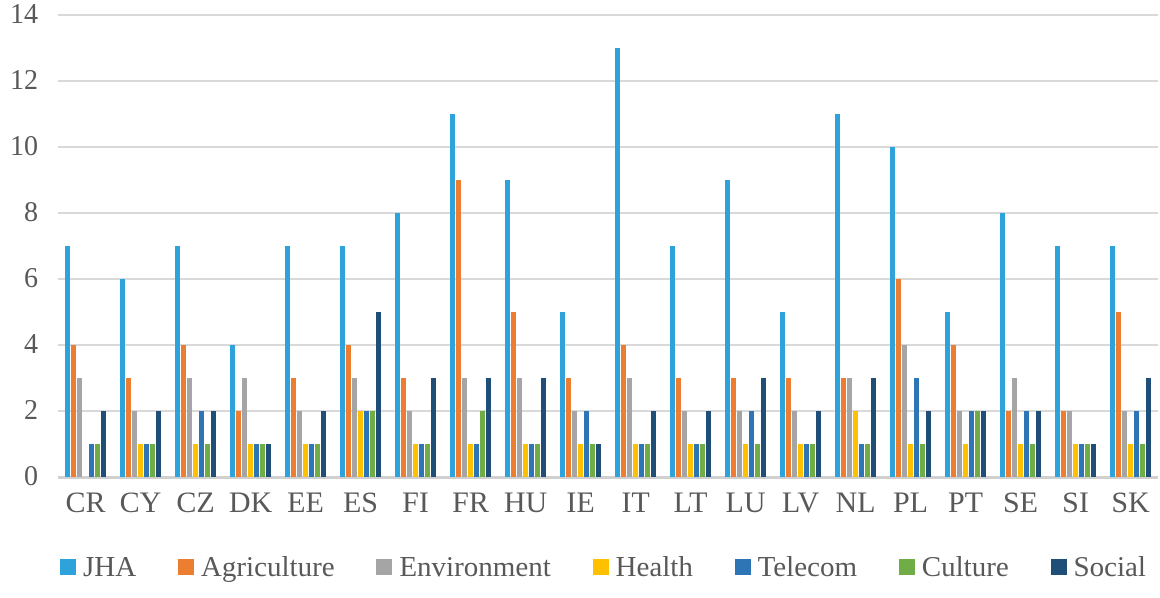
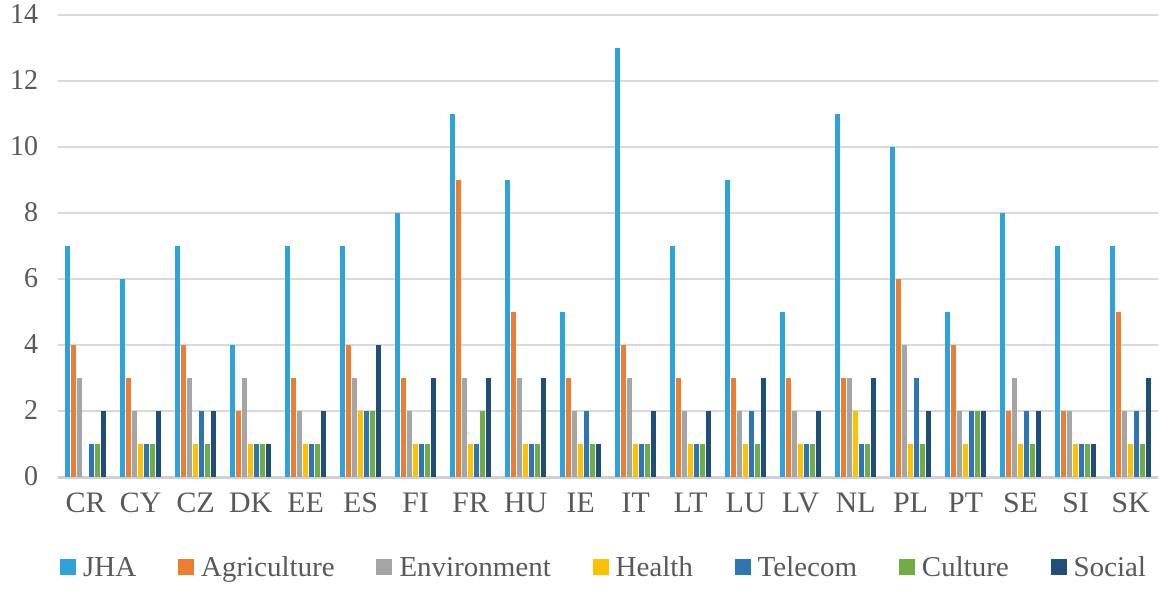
Social/ES: 5 -> 4
